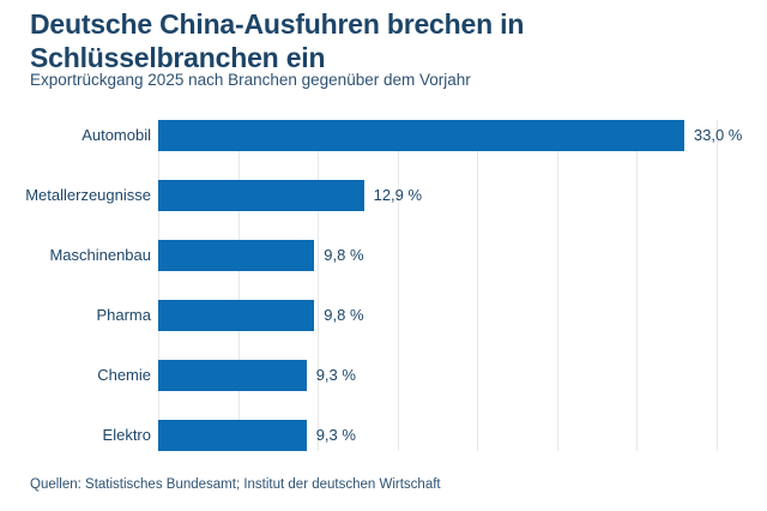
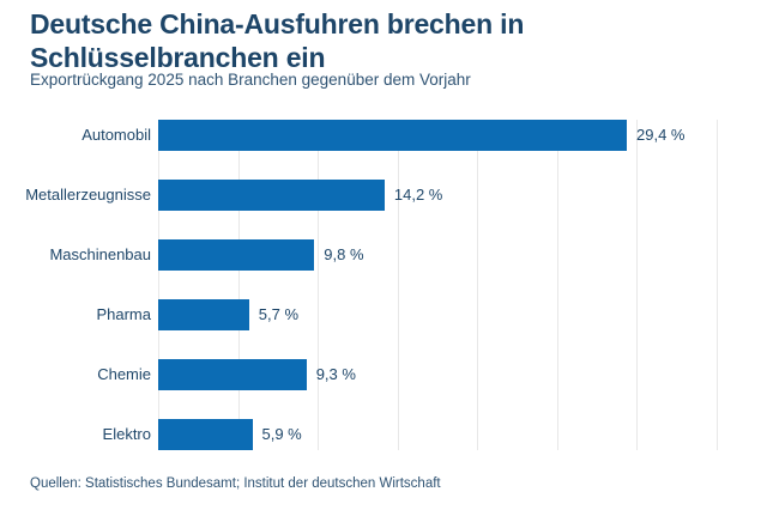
Automobil: 33,0 -> 29,4
Metallerzeugnisse: 12,9 -> 14,2
Pharma: 9,8 -> 5,7
Elektro: 9,3 -> 5,9
